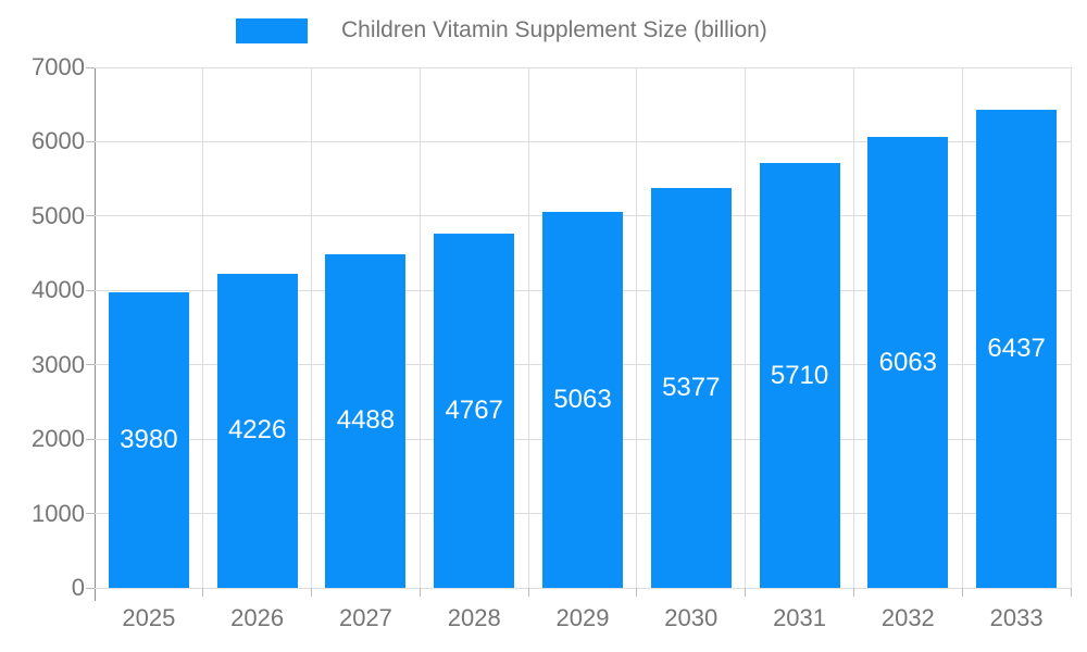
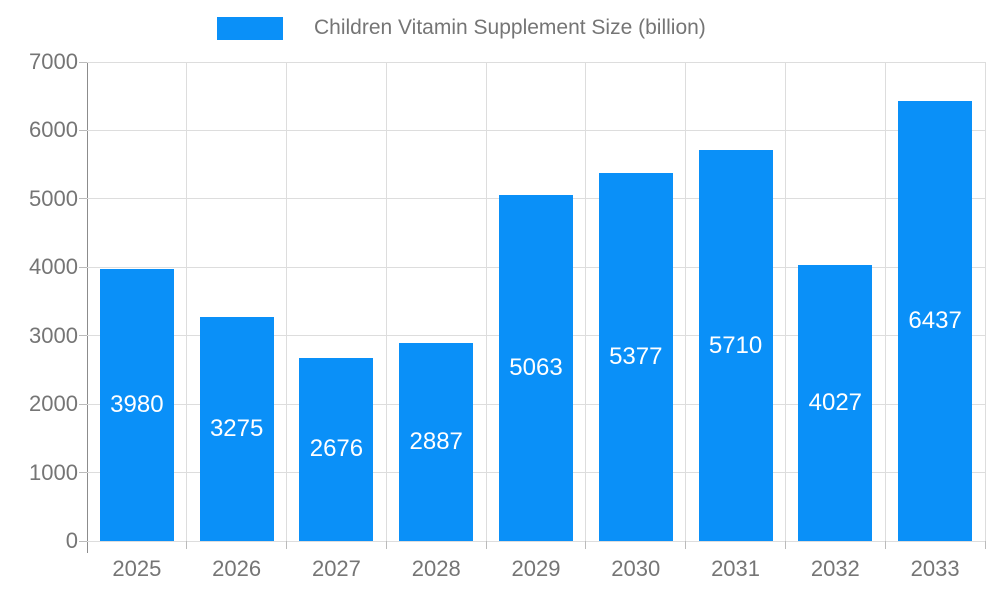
2026: 4226 -> 3275
2027: 4488 -> 2676
2028: 4767 -> 2887
2032: 6063 -> 4027
